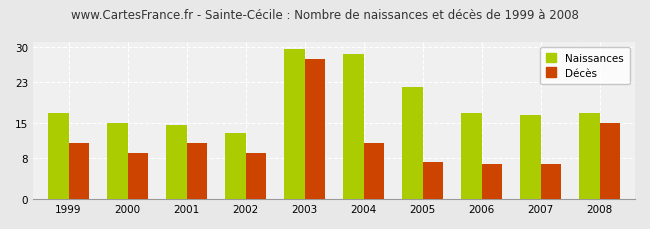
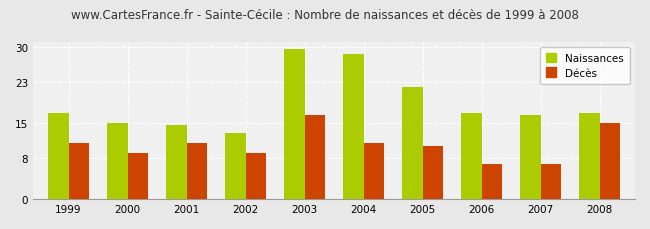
Décès/2003: 27.6 -> 16.5
Décès/2005: 7.4 -> 10.5
